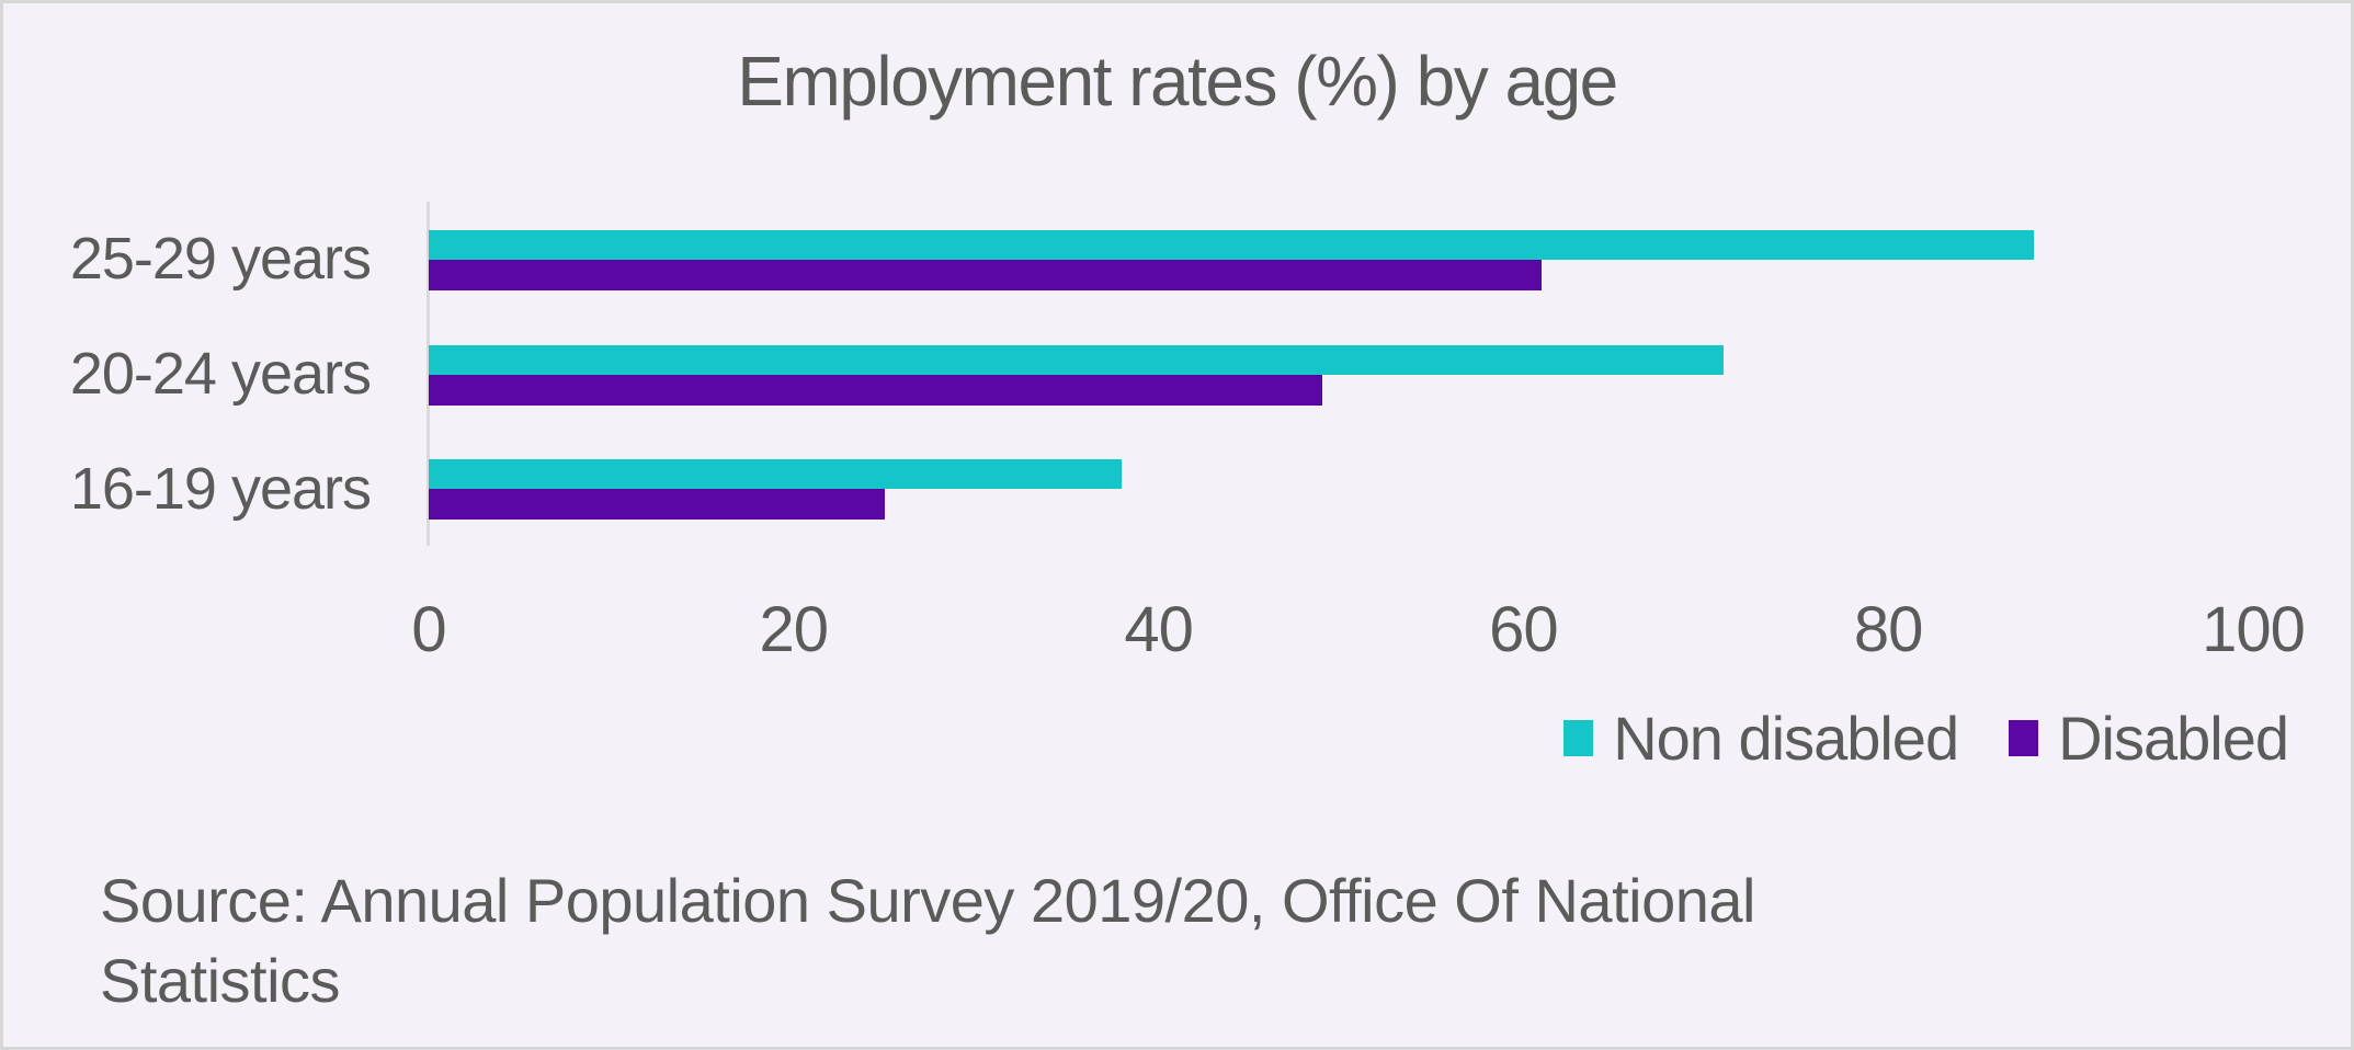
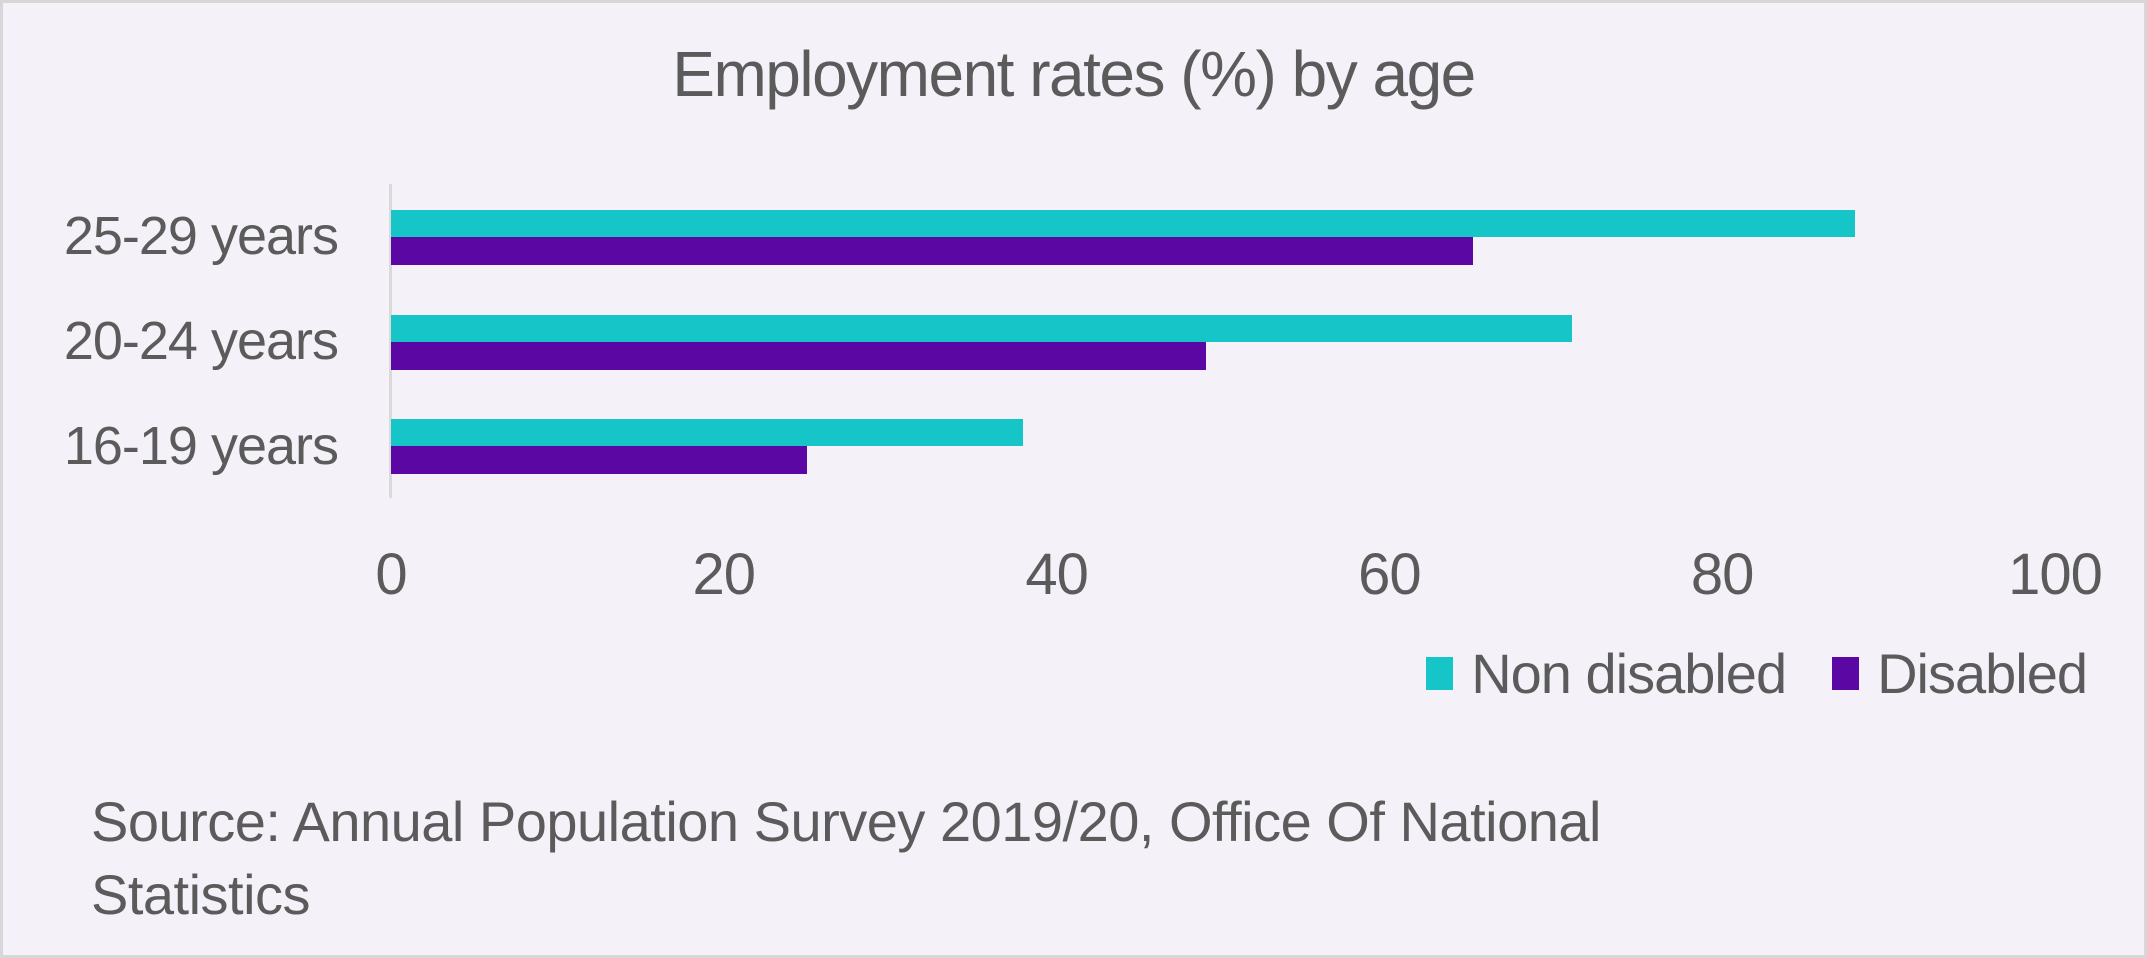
Disabled/25-29 years: 61 -> 65
